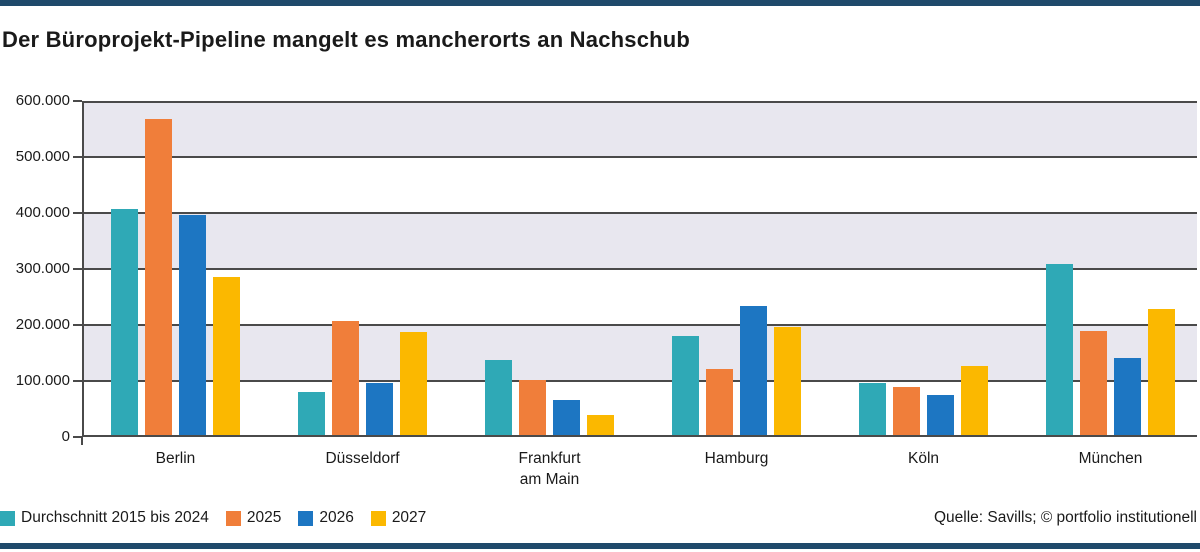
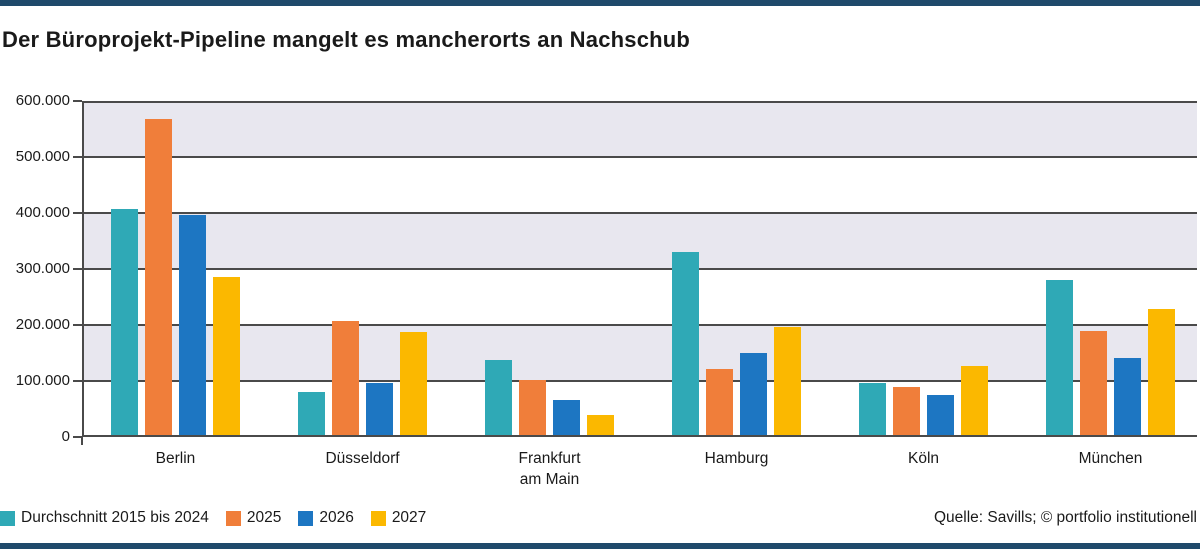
Durchschnitt 2015 bis 2024/Hamburg: 180000 -> 330000
2026/Hamburg: 230000 -> 150000
Durchschnitt 2015 bis 2024/München: 310000 -> 280000
